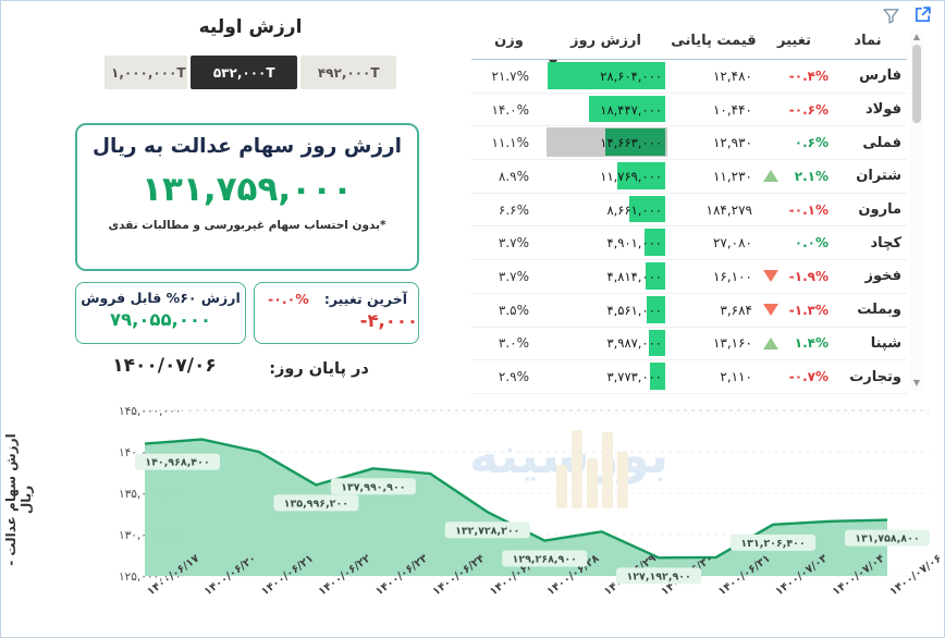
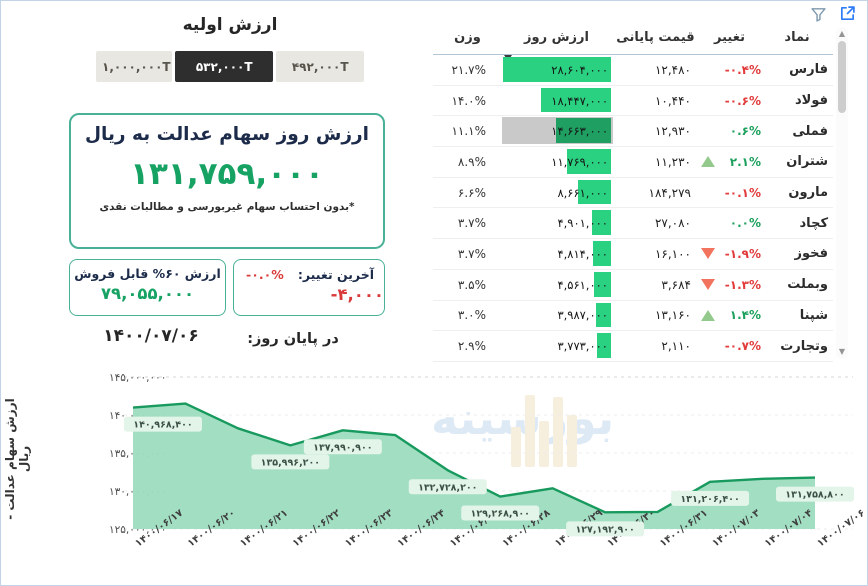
۱۴۰۰/۰۶/۲۱: 140000000 -> 138000000
